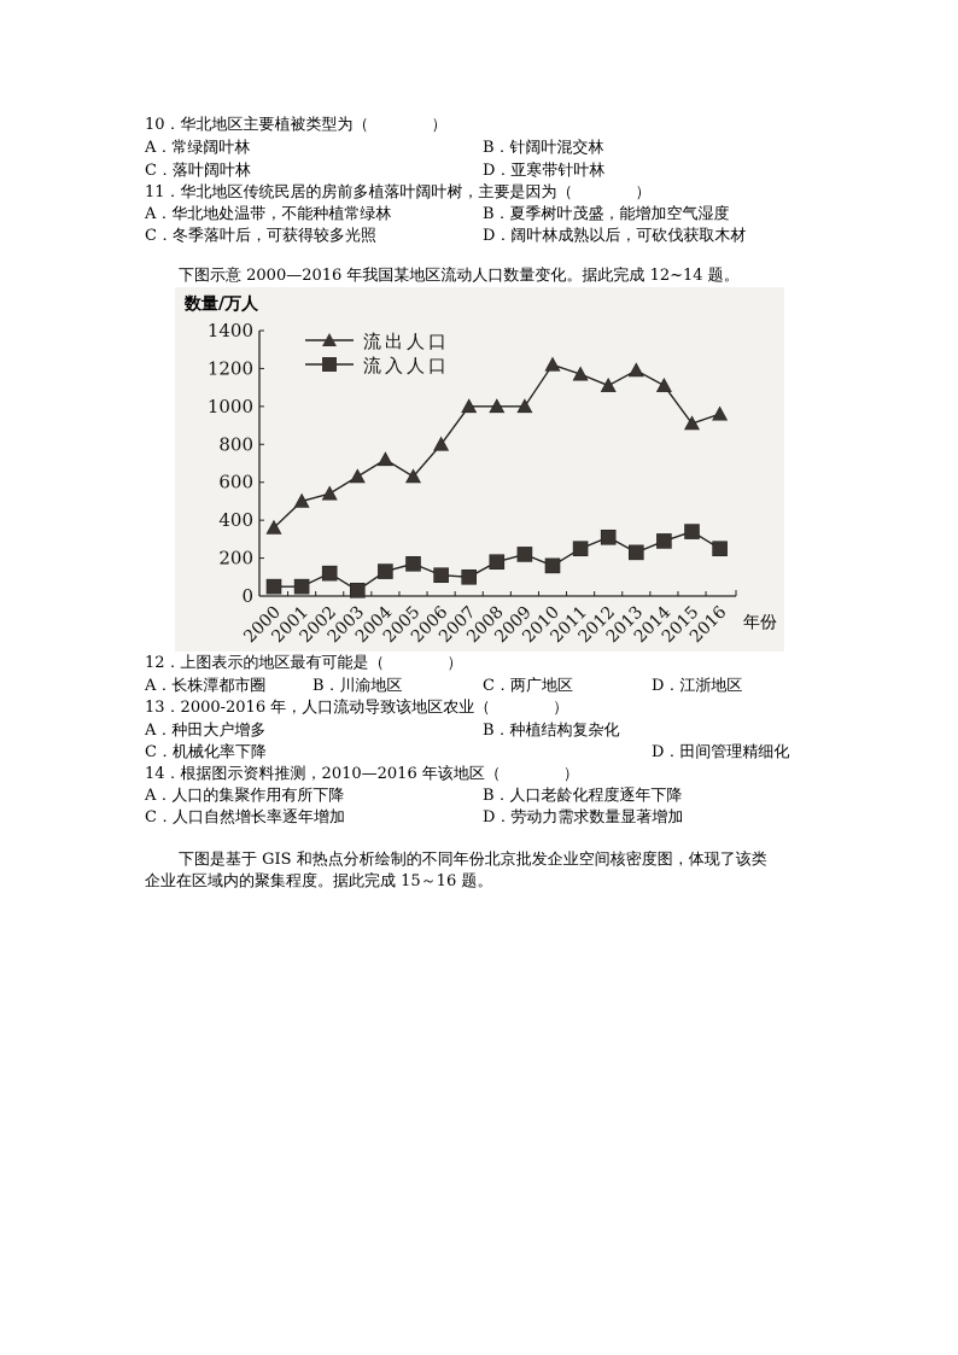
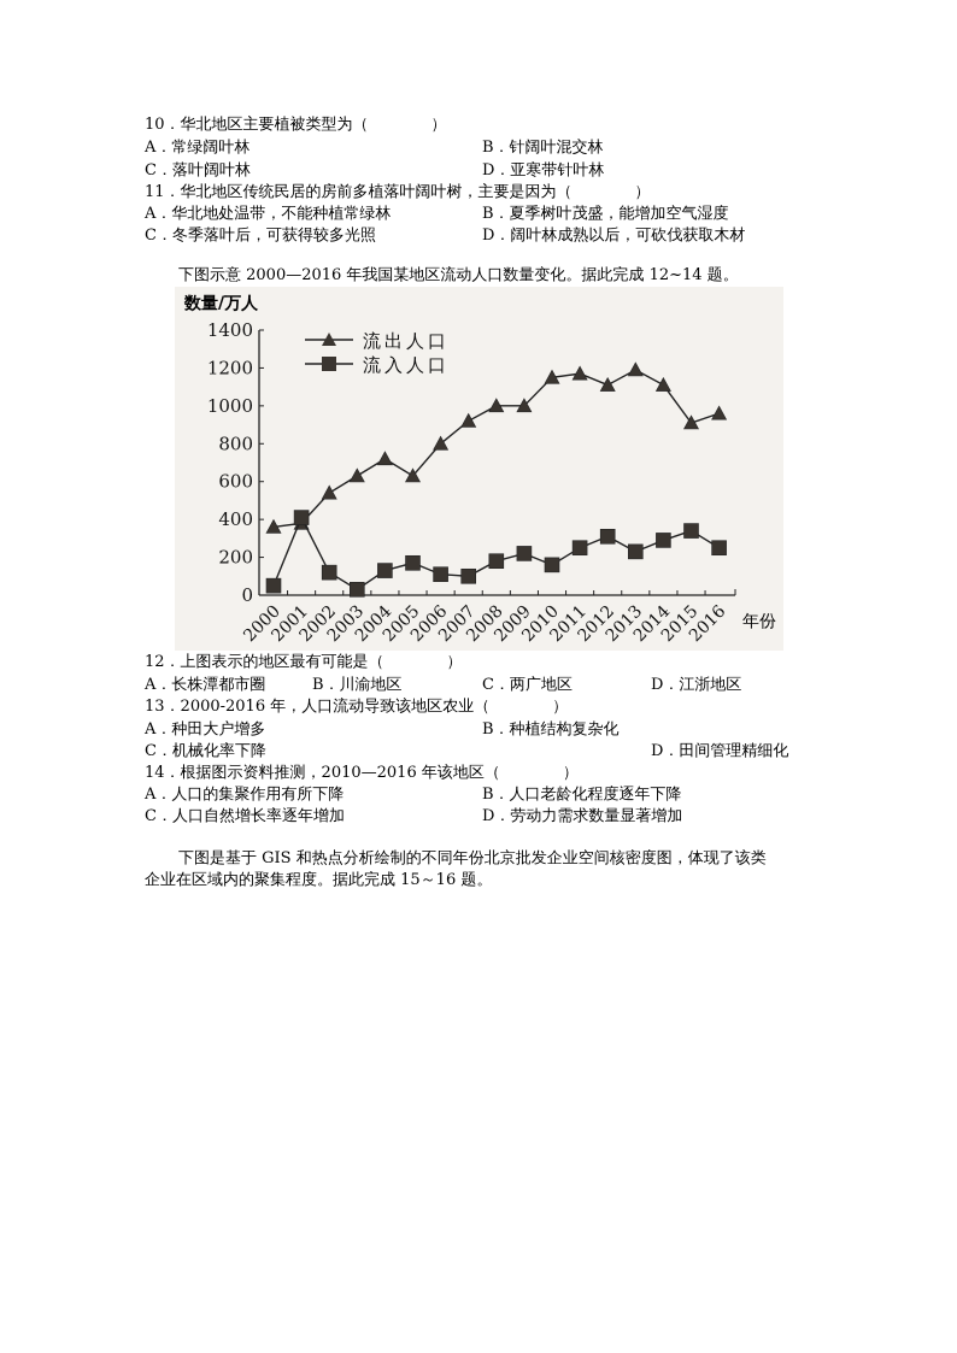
流出人口/2001: 500 -> 380
流入人口/2001: 50 -> 410
流出人口/2007: 1000 -> 920
流出人口/2010: 1220 -> 1150
